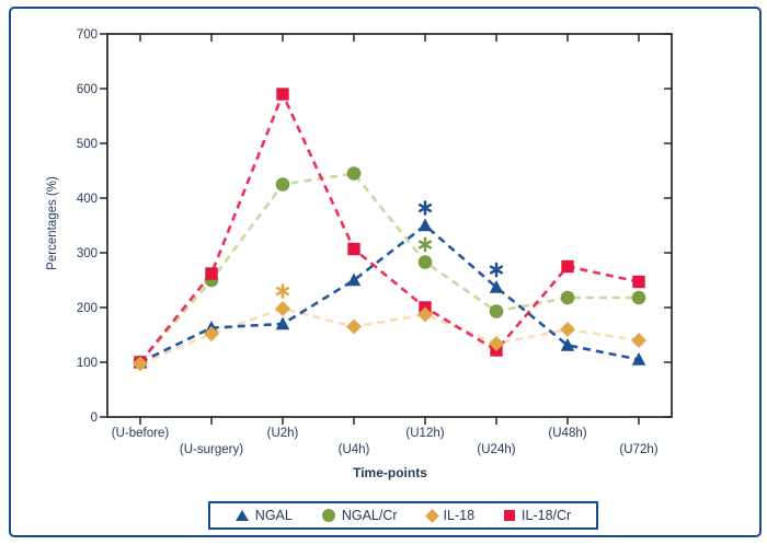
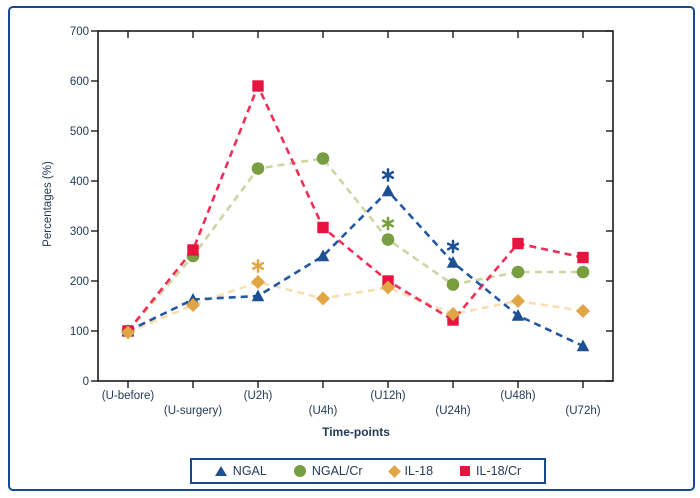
NGAL/(U12h): 350 -> 380
NGAL/(U72h): 100 -> 70
